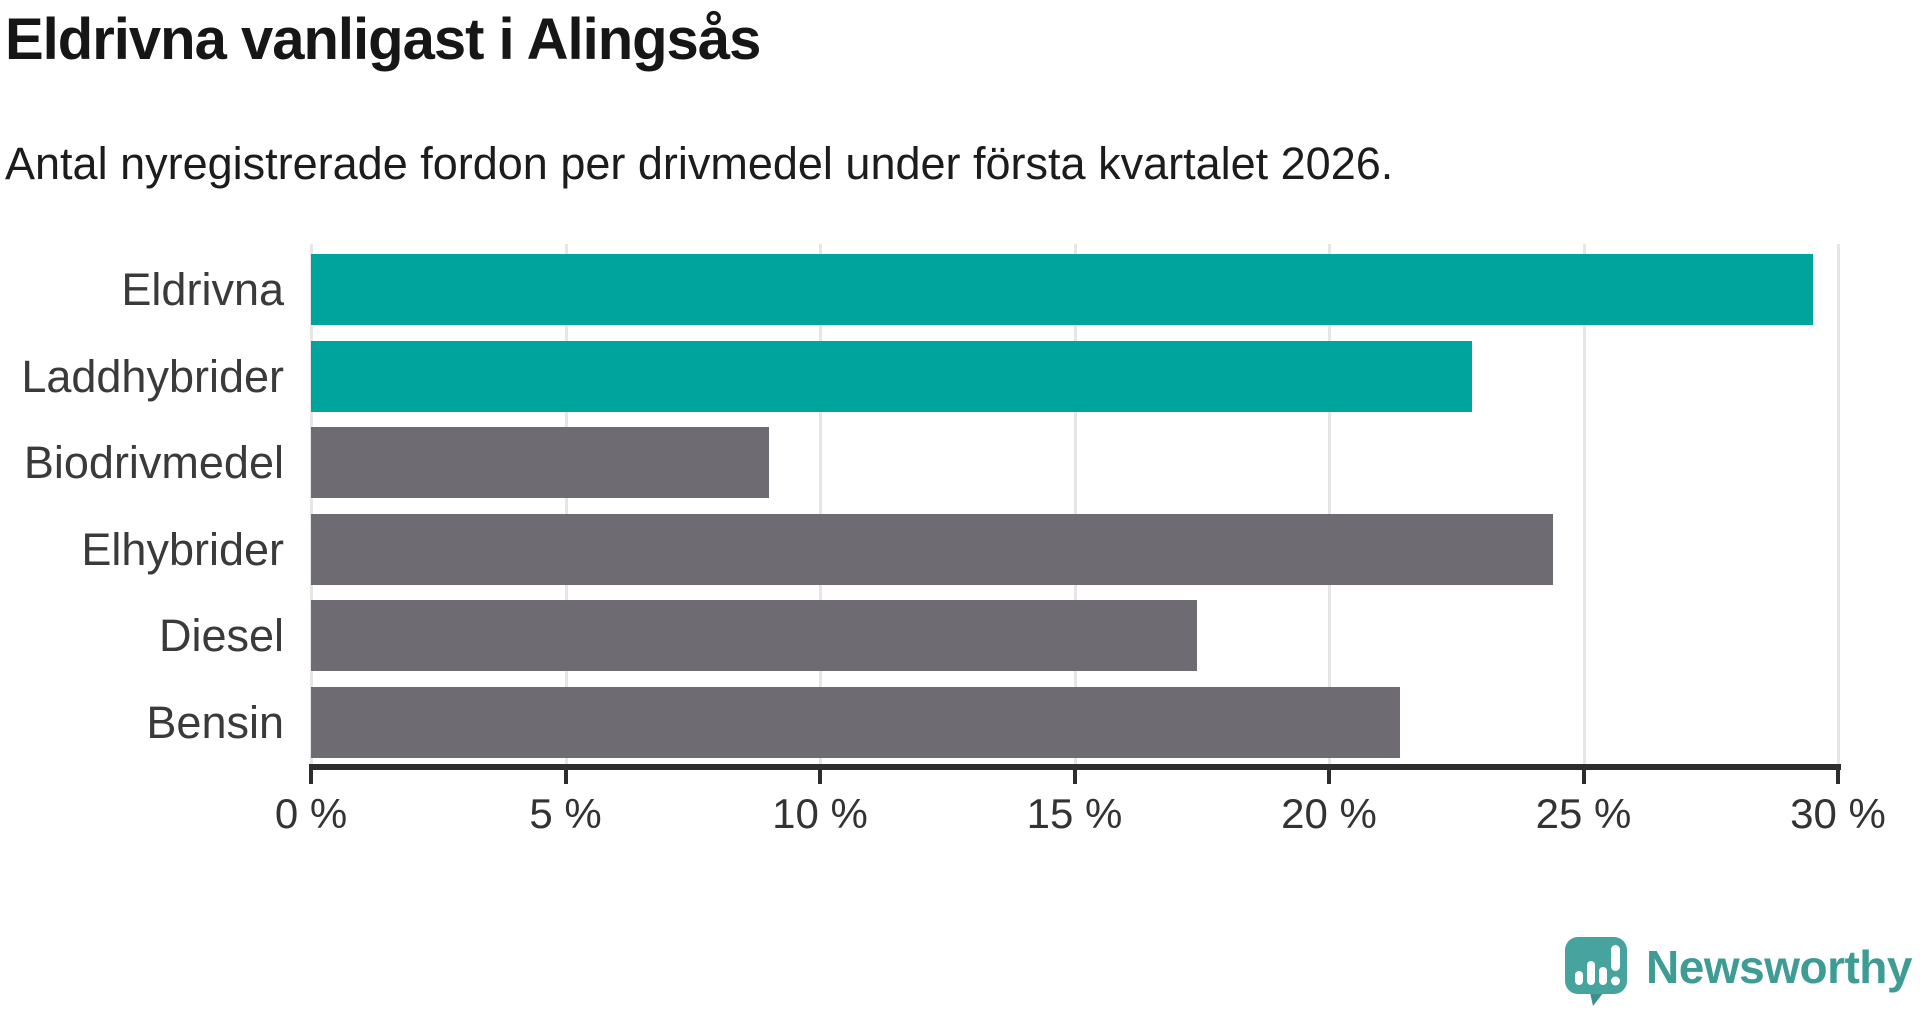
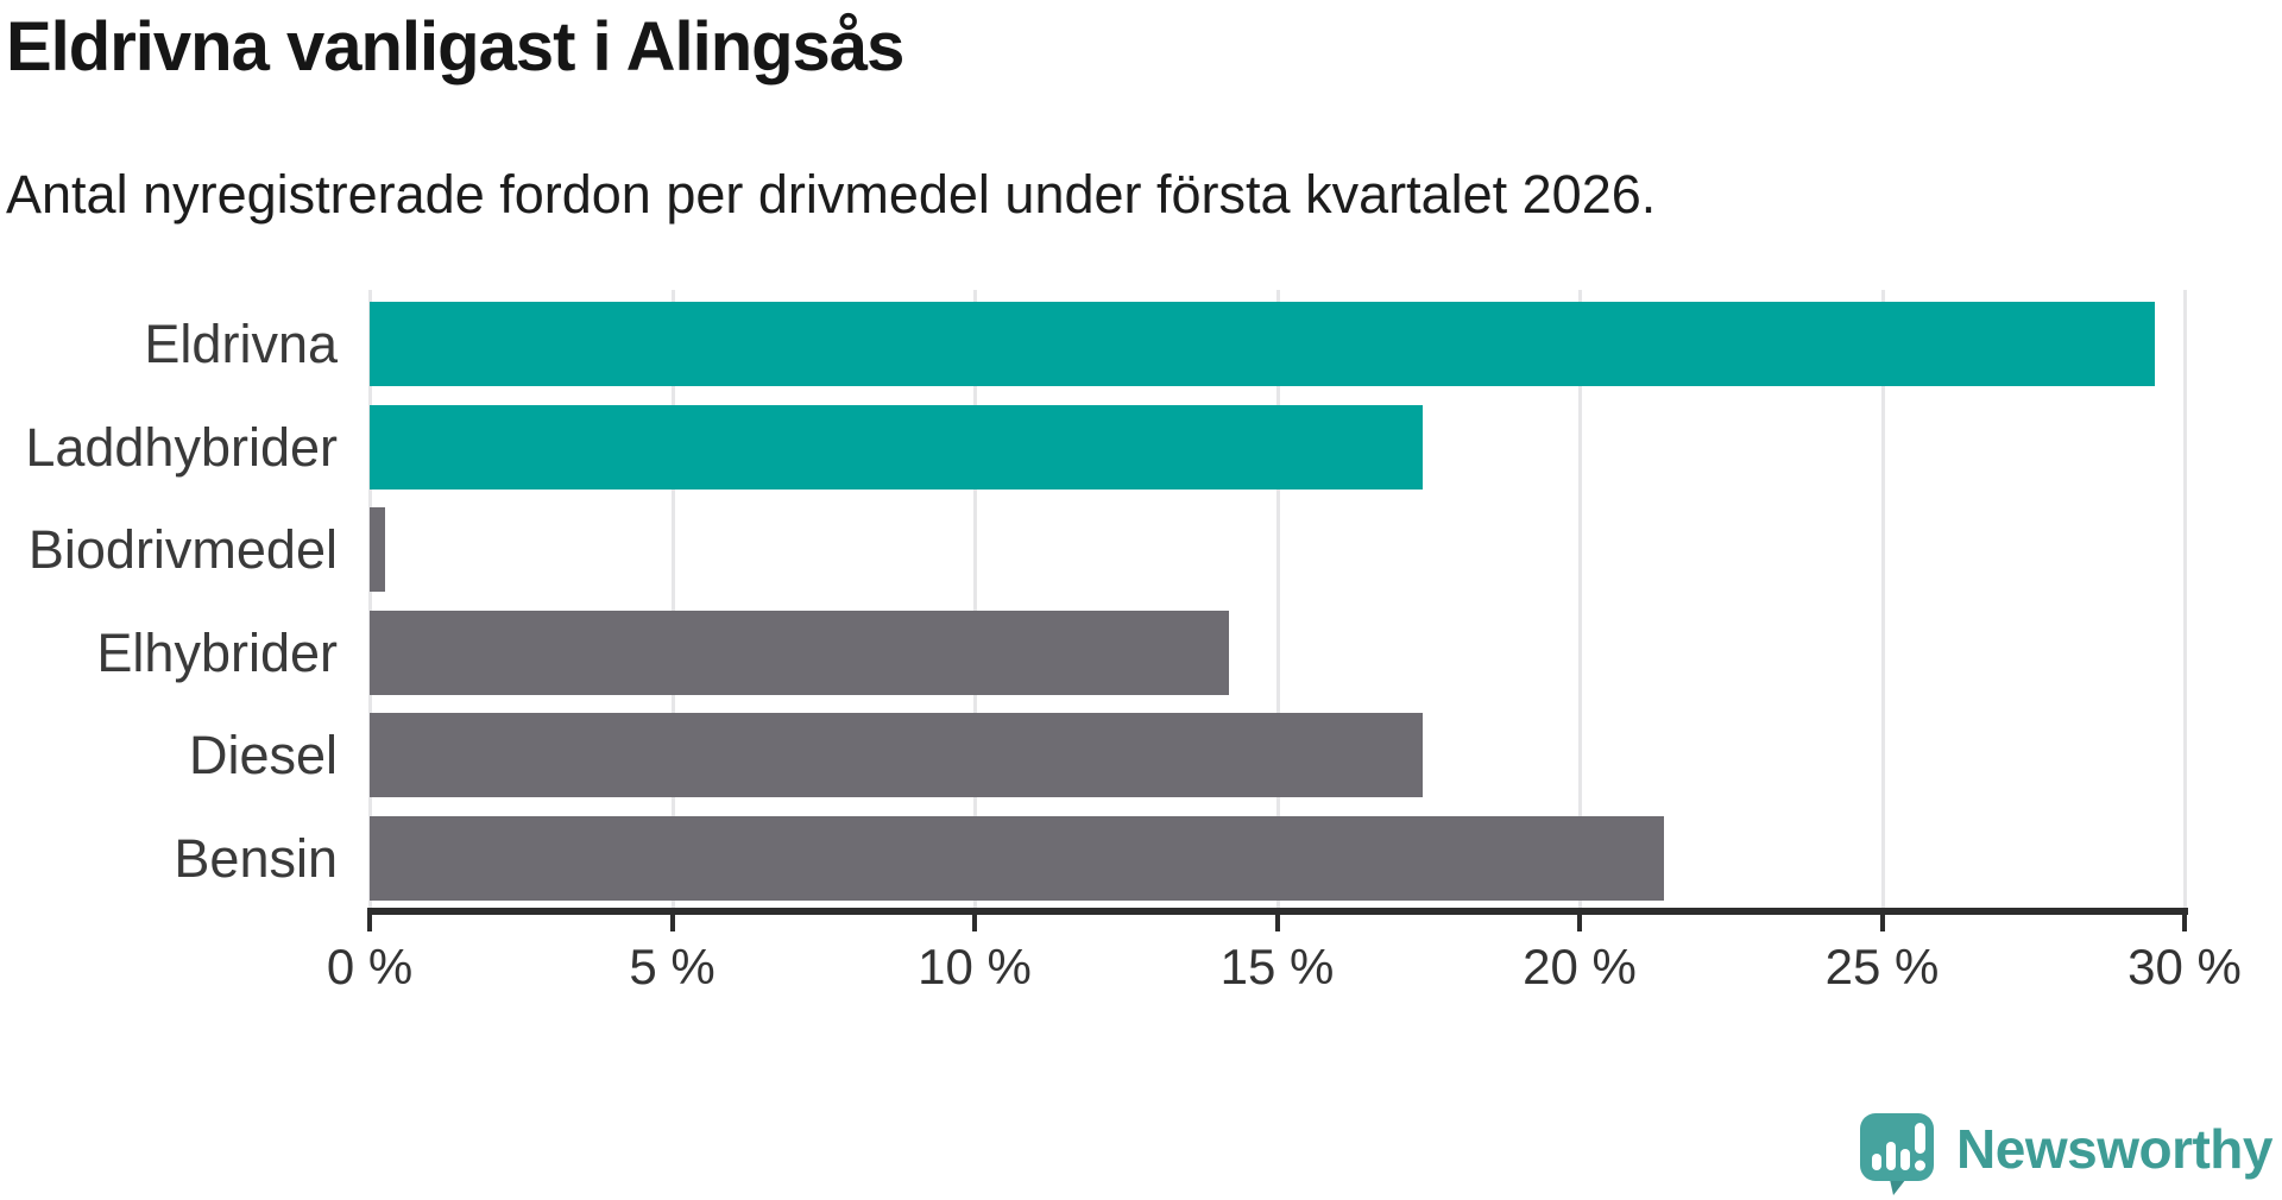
Laddhybrider: 22.8% -> 17.4%
Biodrivmedel: 9.0% -> 0.2%
Elhybrider: 24.4% -> 14.2%
